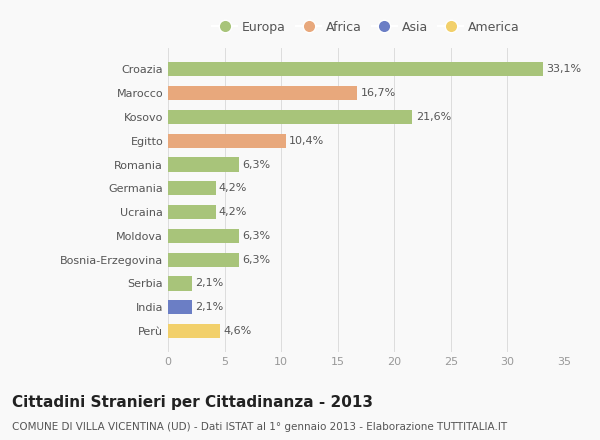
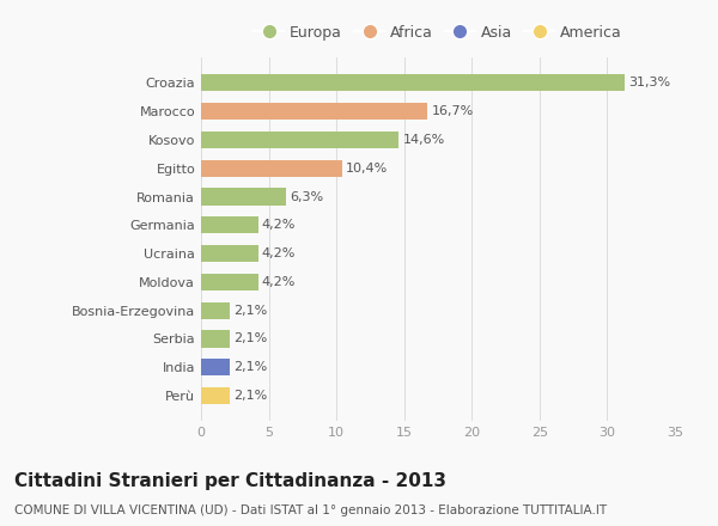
Croazia: 33,1% -> 31,3%
Kosovo: 21,6% -> 14,6%
Moldova: 6,3% -> 4,2%
Bosnia-Erzegovina: 6,3% -> 2,1%
Perù: 4,6% -> 2,1%
